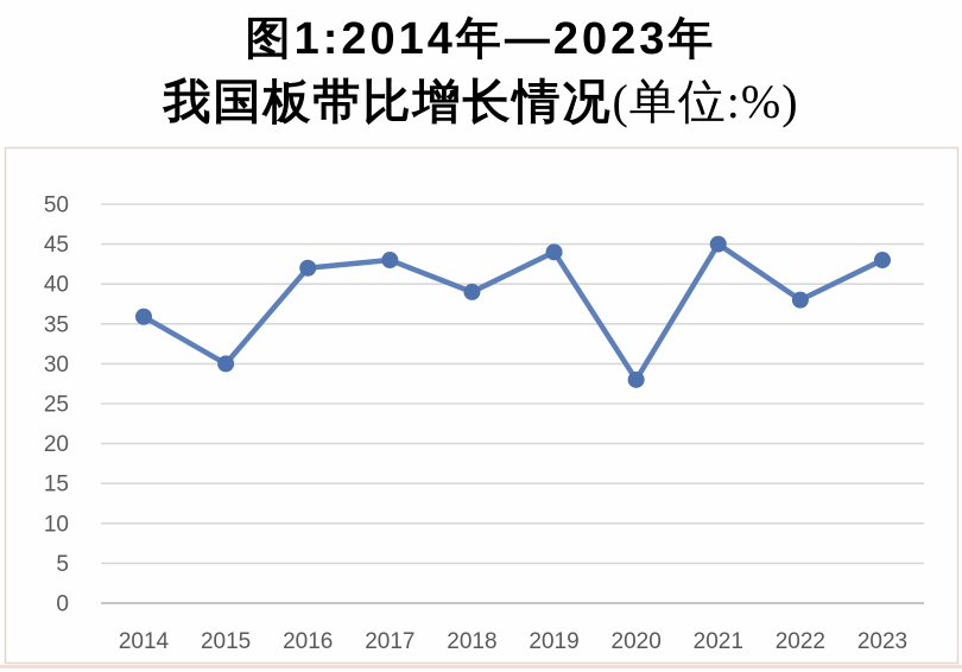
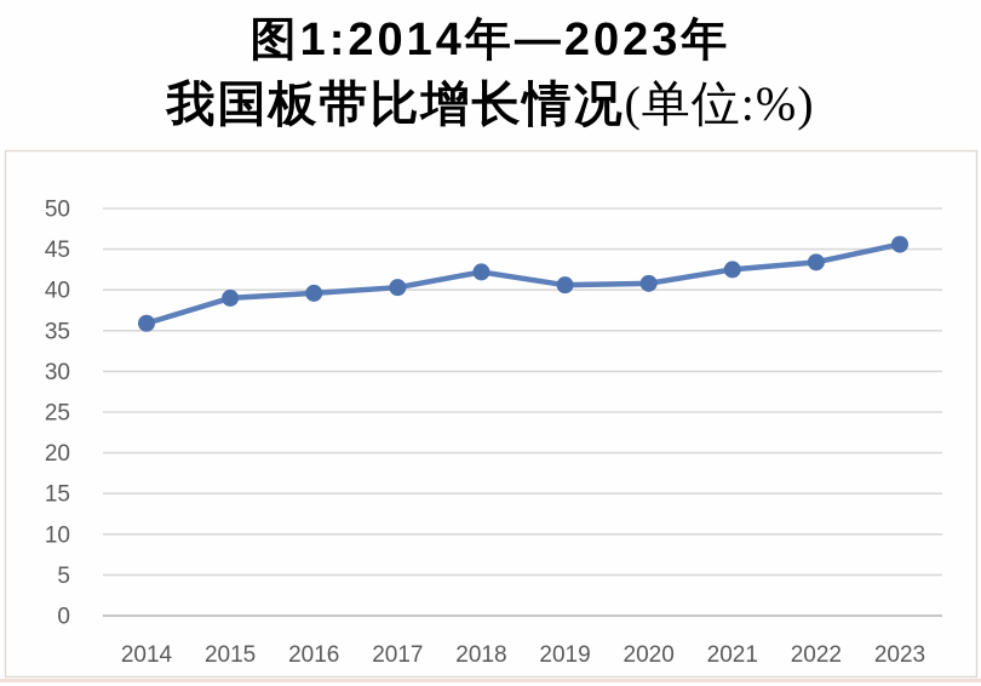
2015: 30 -> 39
2016: 42 -> 40
2017: 43 -> 40
2018: 39 -> 42
2019: 44 -> 41
2020: 28 -> 41
2021: 45 -> 42
2022: 38 -> 43
2023: 43 -> 46
